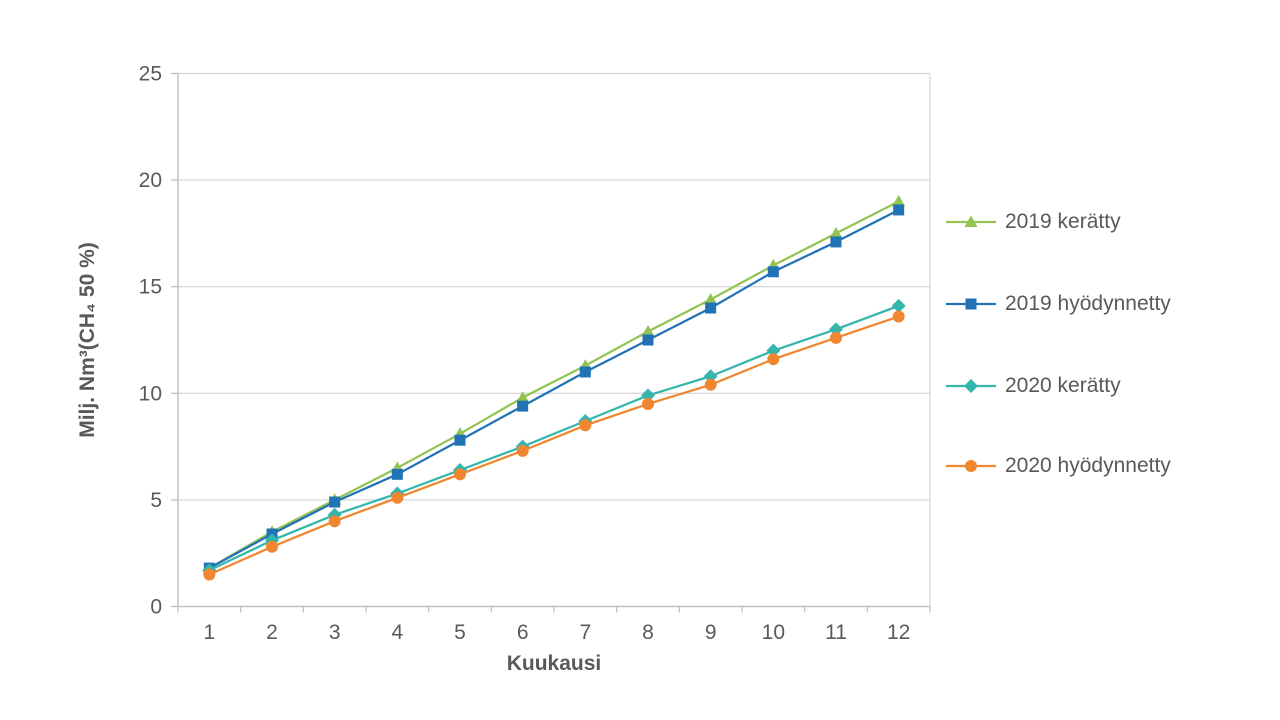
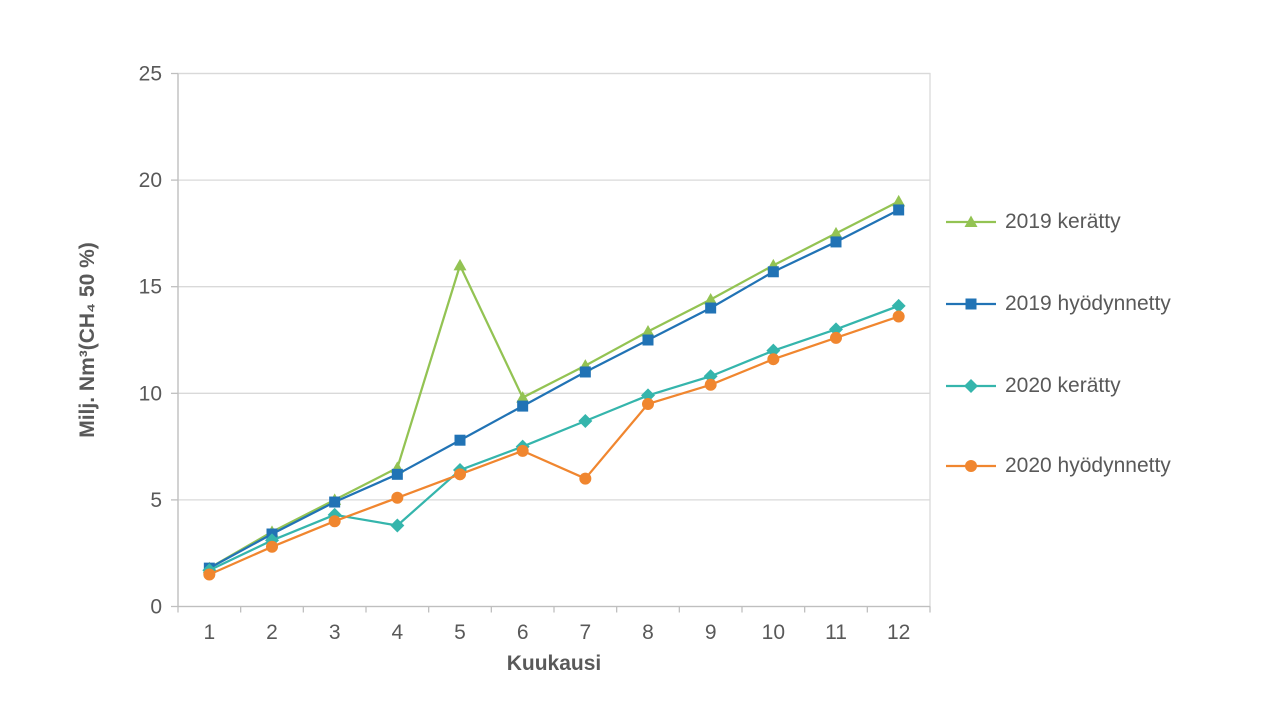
2020 kerätty/4: 5.3 -> 3.8
2019 kerätty/5: 8.1 -> 16.0
2020 hyödynnetty/7: 8.5 -> 6.0
